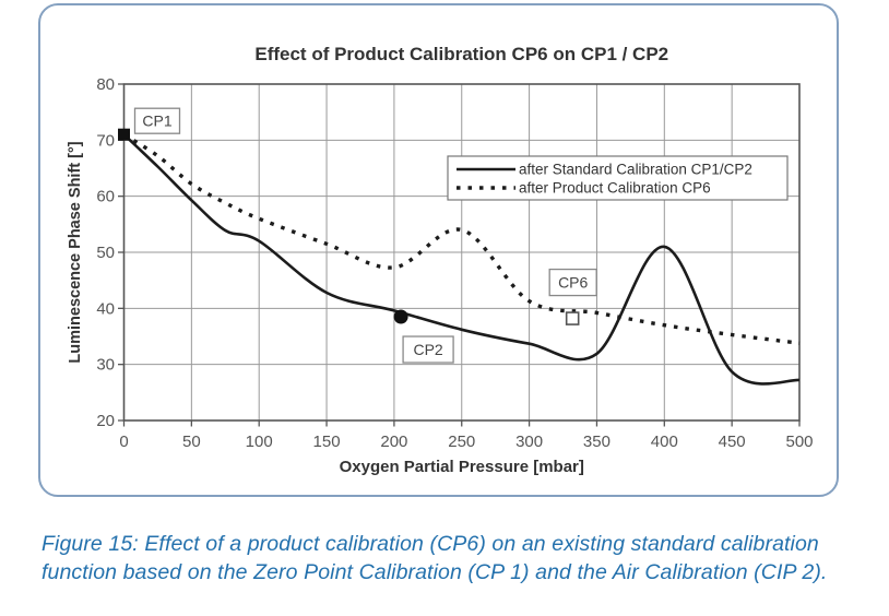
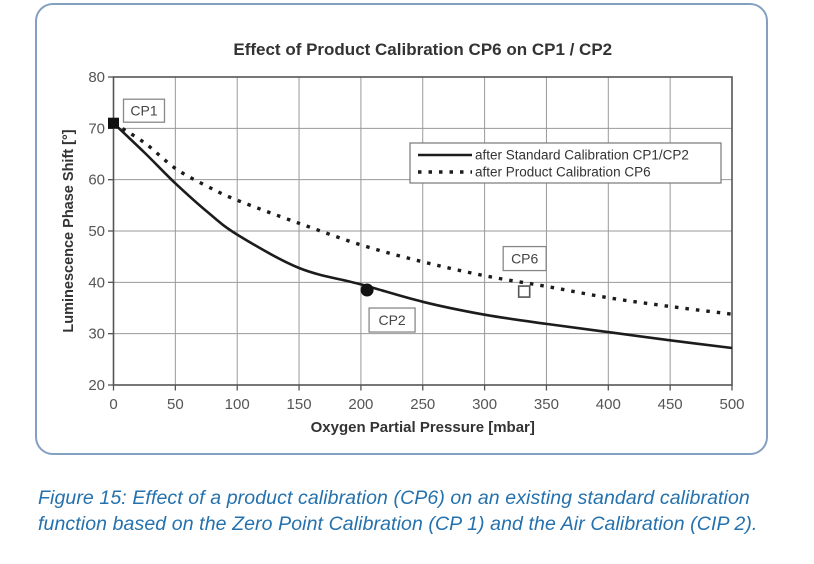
after Standard Calibration CP1/CP2/100: 52 -> 49
after Product Calibration CP6/250: 54 -> 44
after Standard Calibration CP1/CP2/400: 51 -> 30
